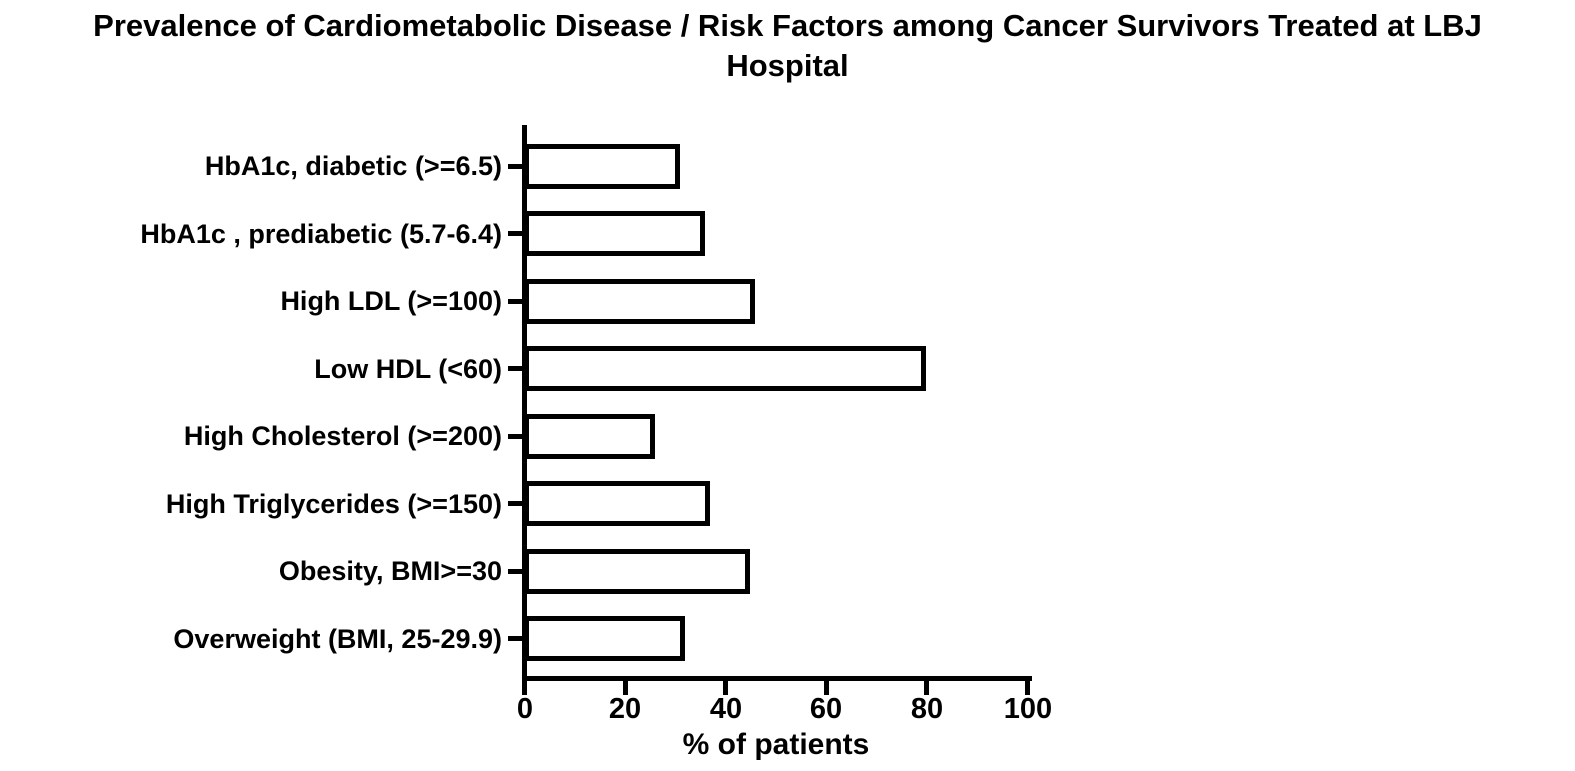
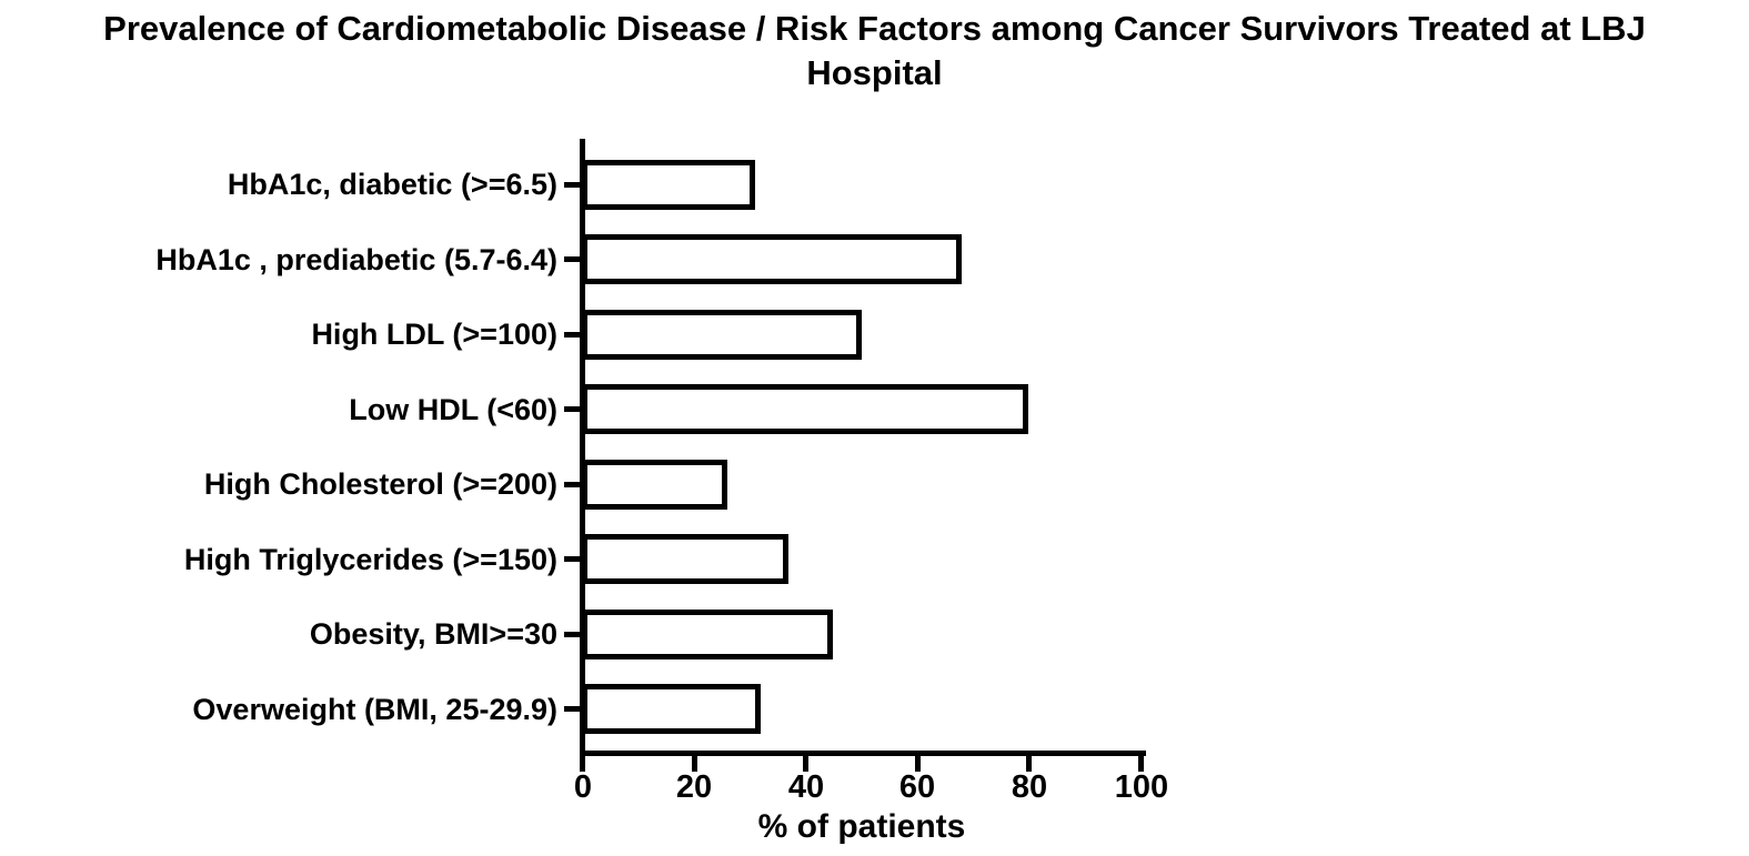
HbA1c , prediabetic (5.7-6.4): 36 -> 68
High LDL (>=100): 46 -> 50
